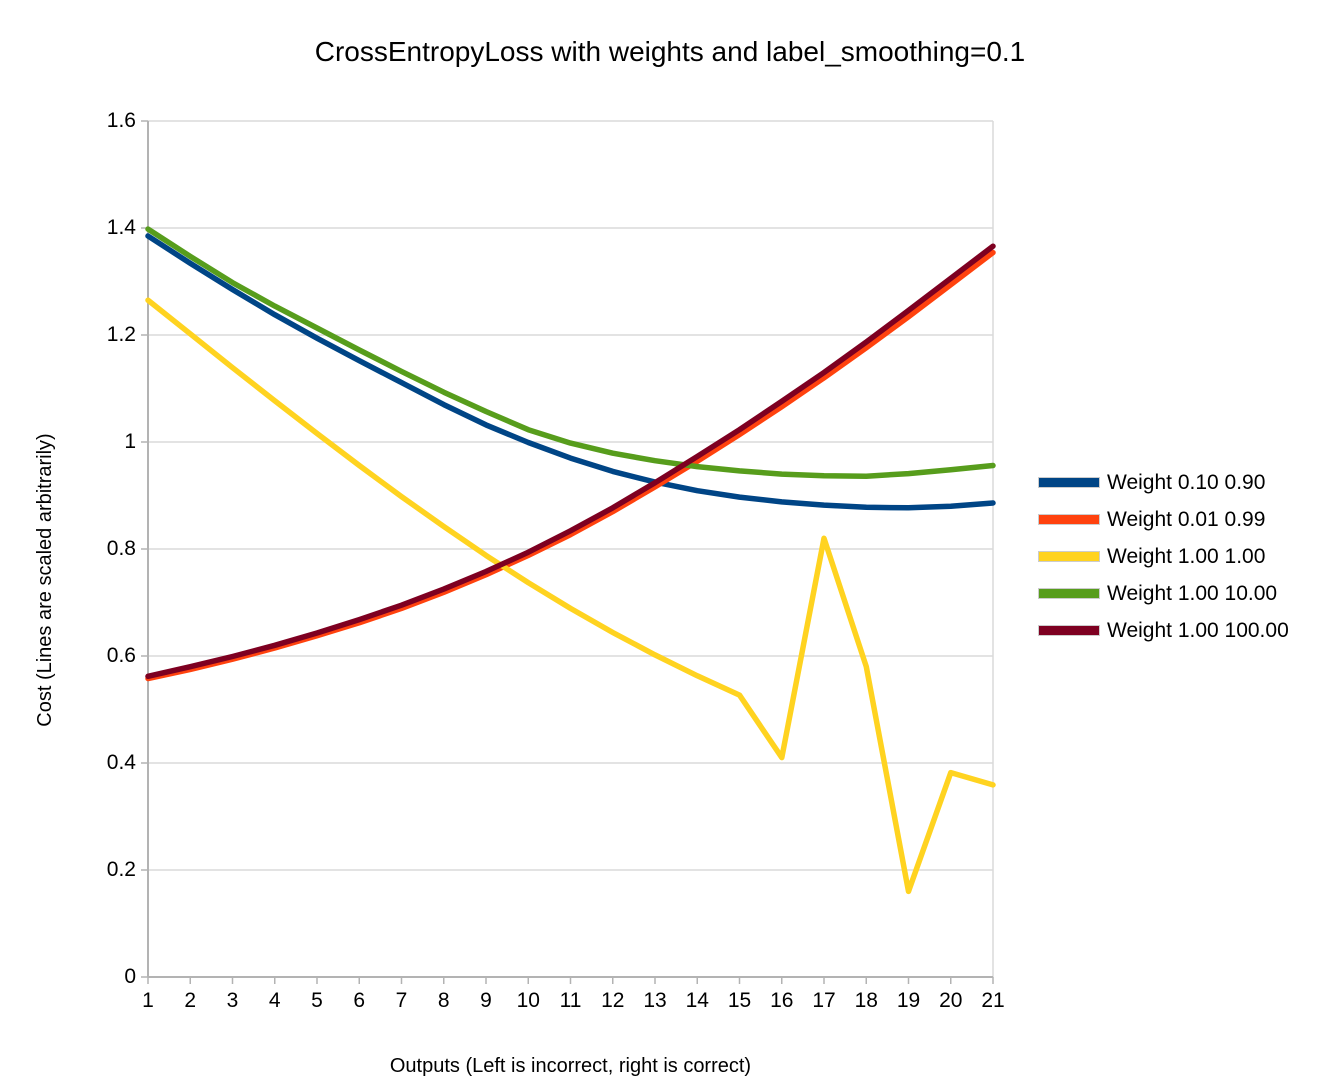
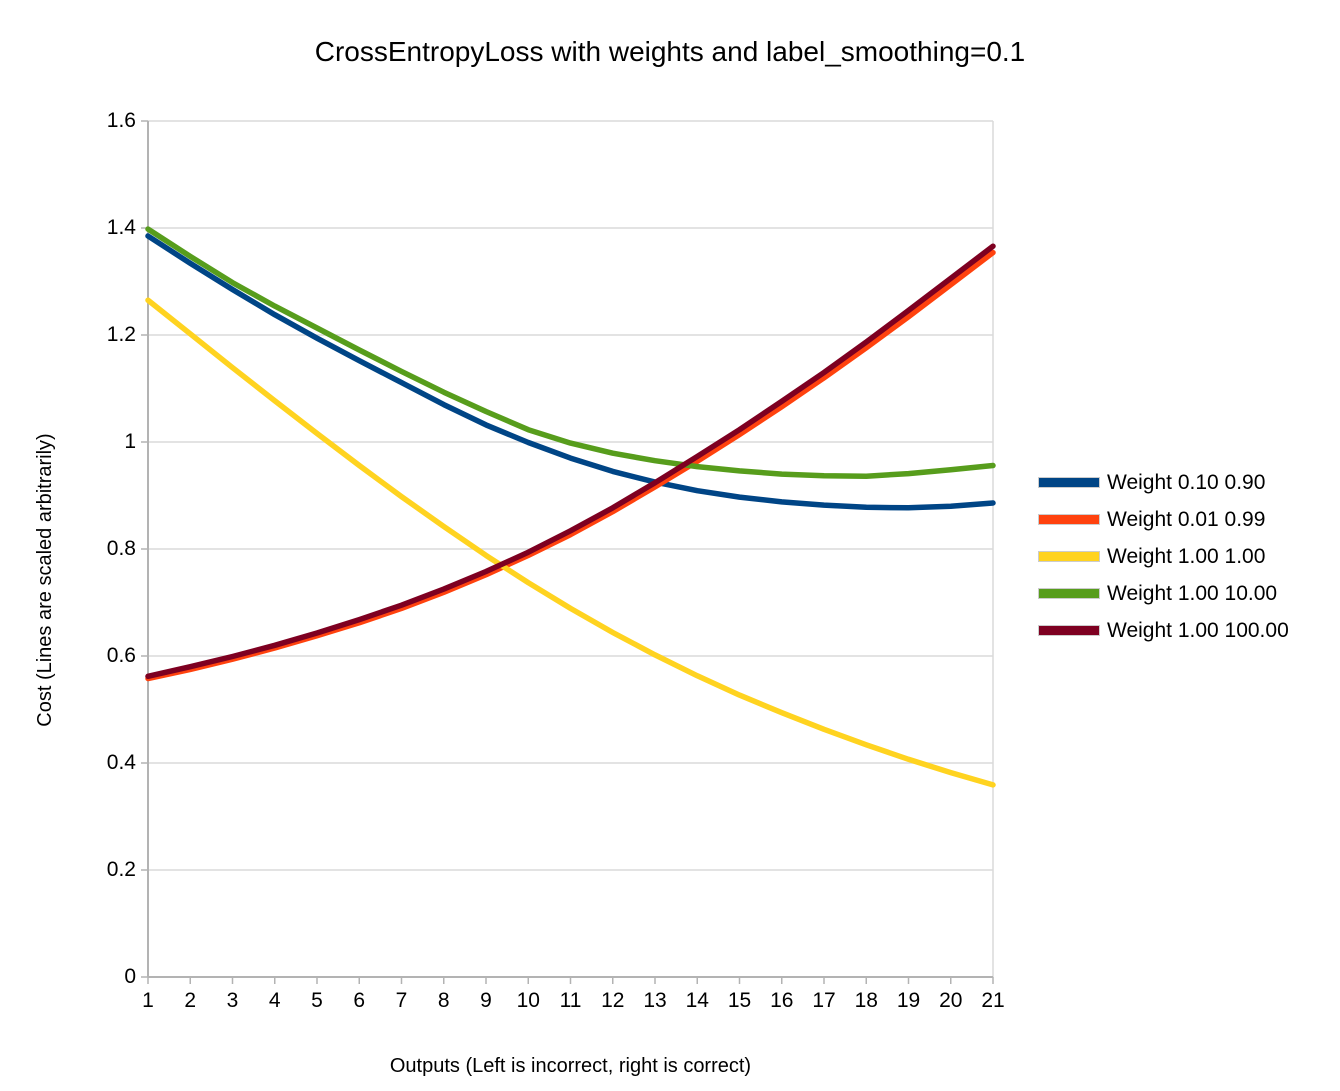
Weight 1.00 1.00/16: 0.41 -> 0.49
Weight 1.00 1.00/17: 0.82 -> 0.46
Weight 1.00 1.00/18: 0.58 -> 0.43
Weight 1.00 1.00/19: 0.16 -> 0.41
